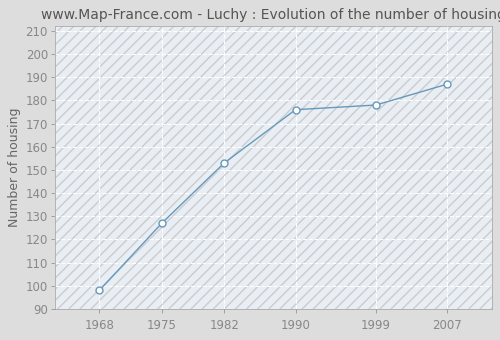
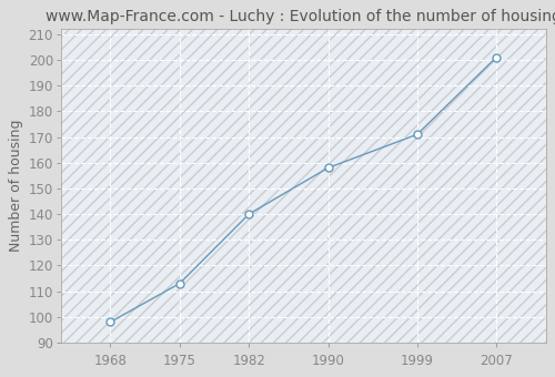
1975: 127 -> 113
1982: 153 -> 140
1990: 176 -> 158
1999: 178 -> 171
2007: 187 -> 201
